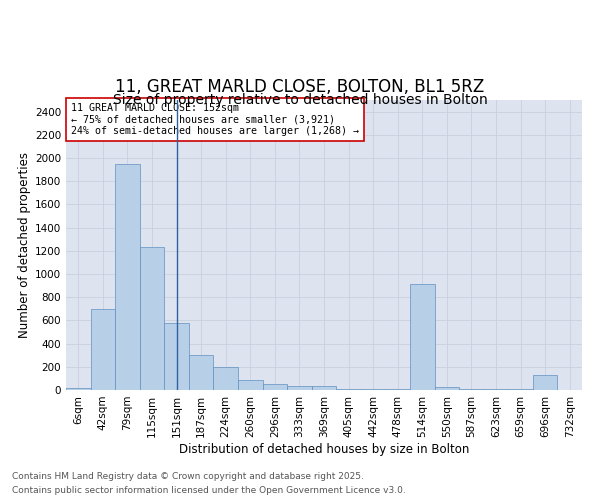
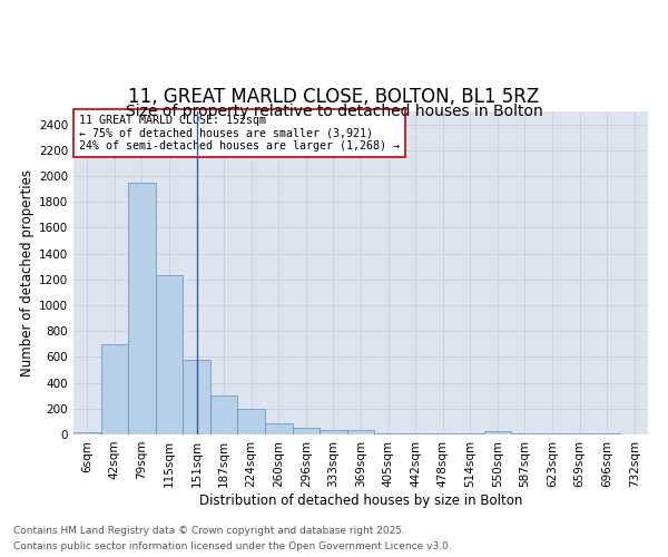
514sqm: 910 -> 0
696sqm: 130 -> 0
